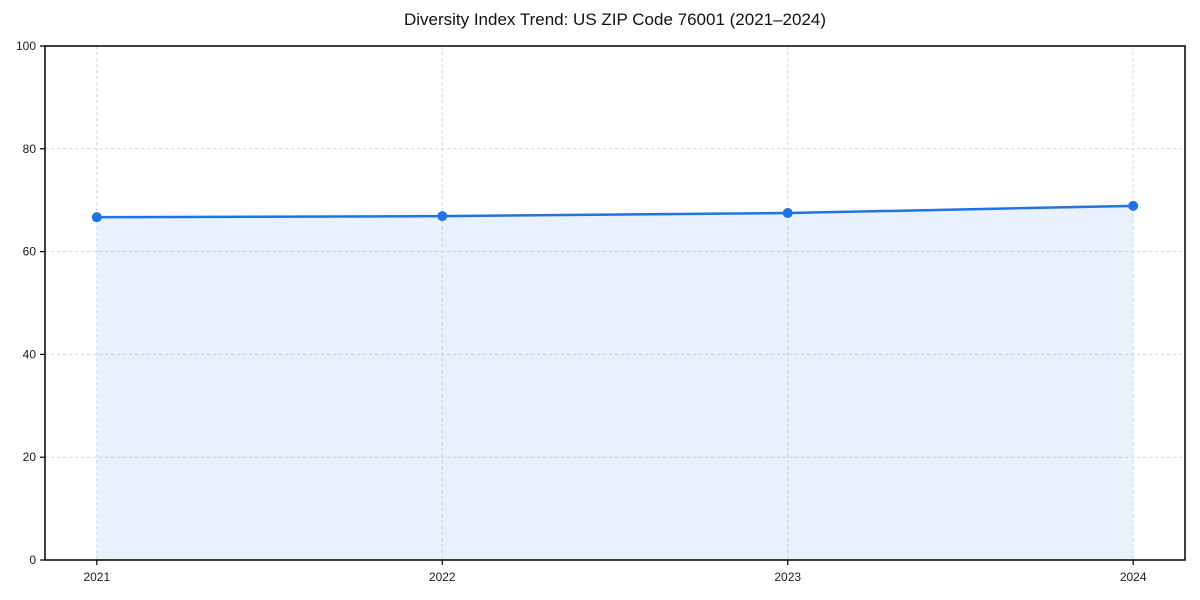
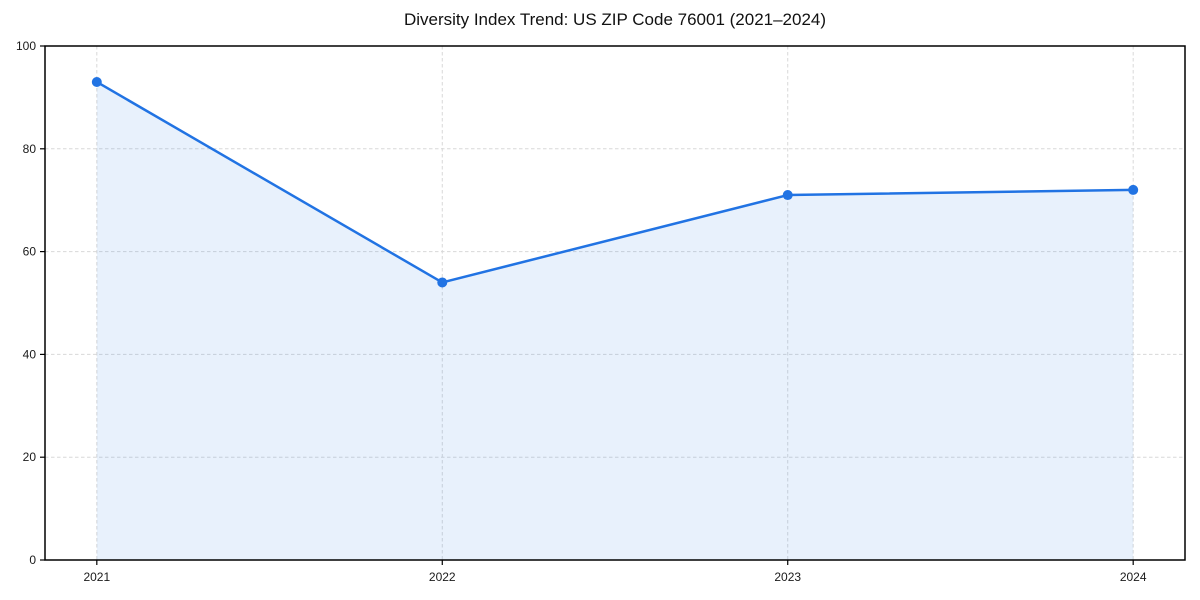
2021: 67 -> 93
2022: 67 -> 54
2023: 68 -> 71
2024: 69 -> 72
